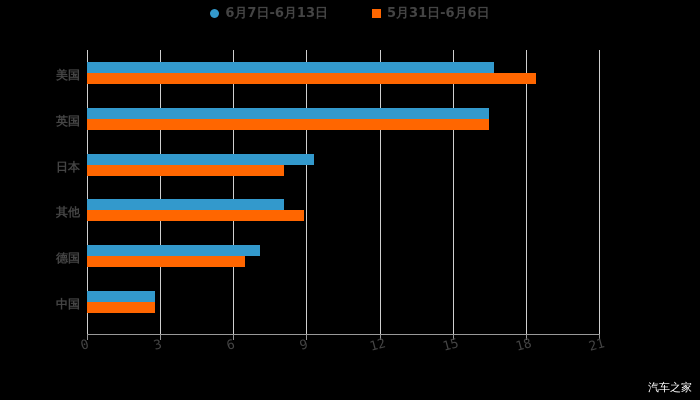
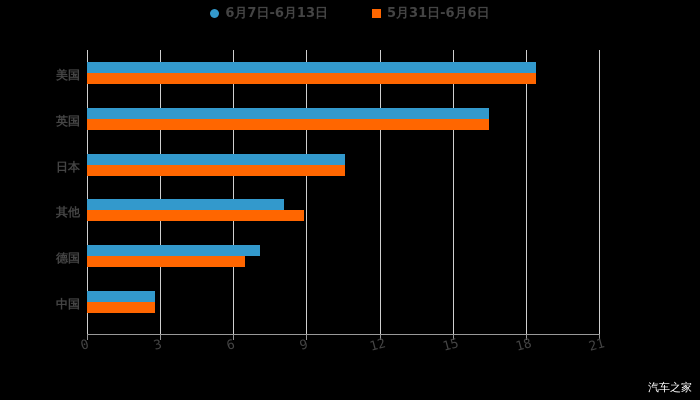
6月7日-6月13日/美国: 16.7 -> 18.4
6月7日-6月13日/日本: 9.3 -> 10.6
5月31日-6月6日/日本: 8.1 -> 10.6
